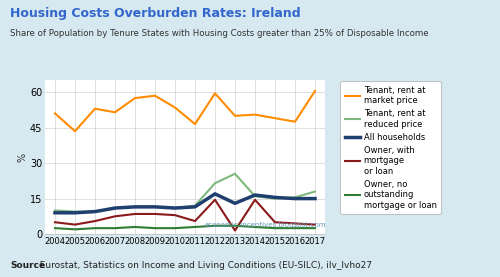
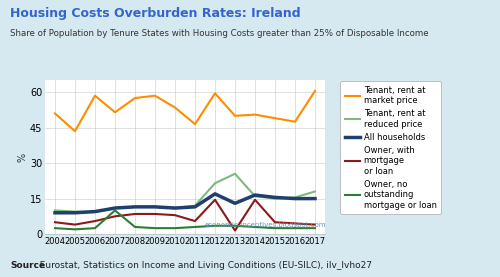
Tenant, rent at market price/2006: 53.0 -> 58.5
Owner, no outstanding mortgage or loan/2007: 2.5 -> 10.0
